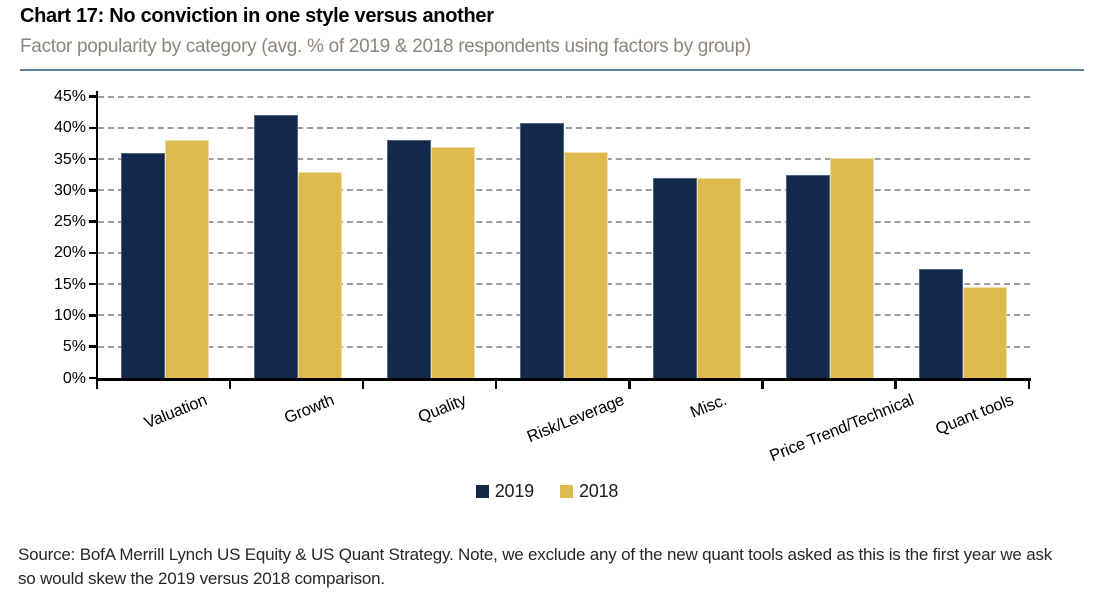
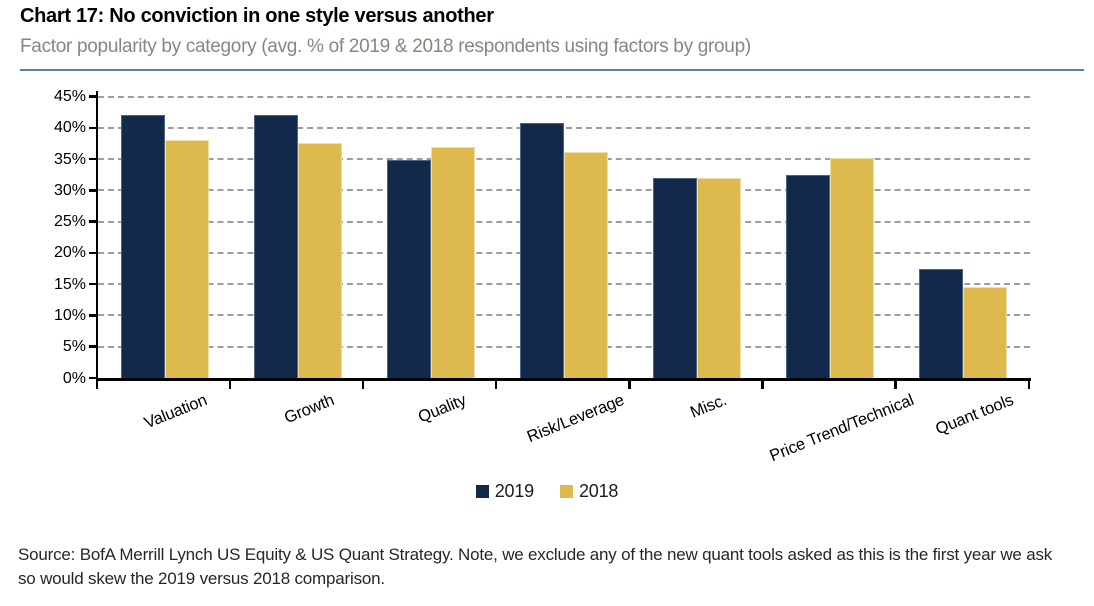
2019/Valuation: 36% -> 42%
2018/Growth: 33% -> 38%
2019/Quality: 38% -> 35%
